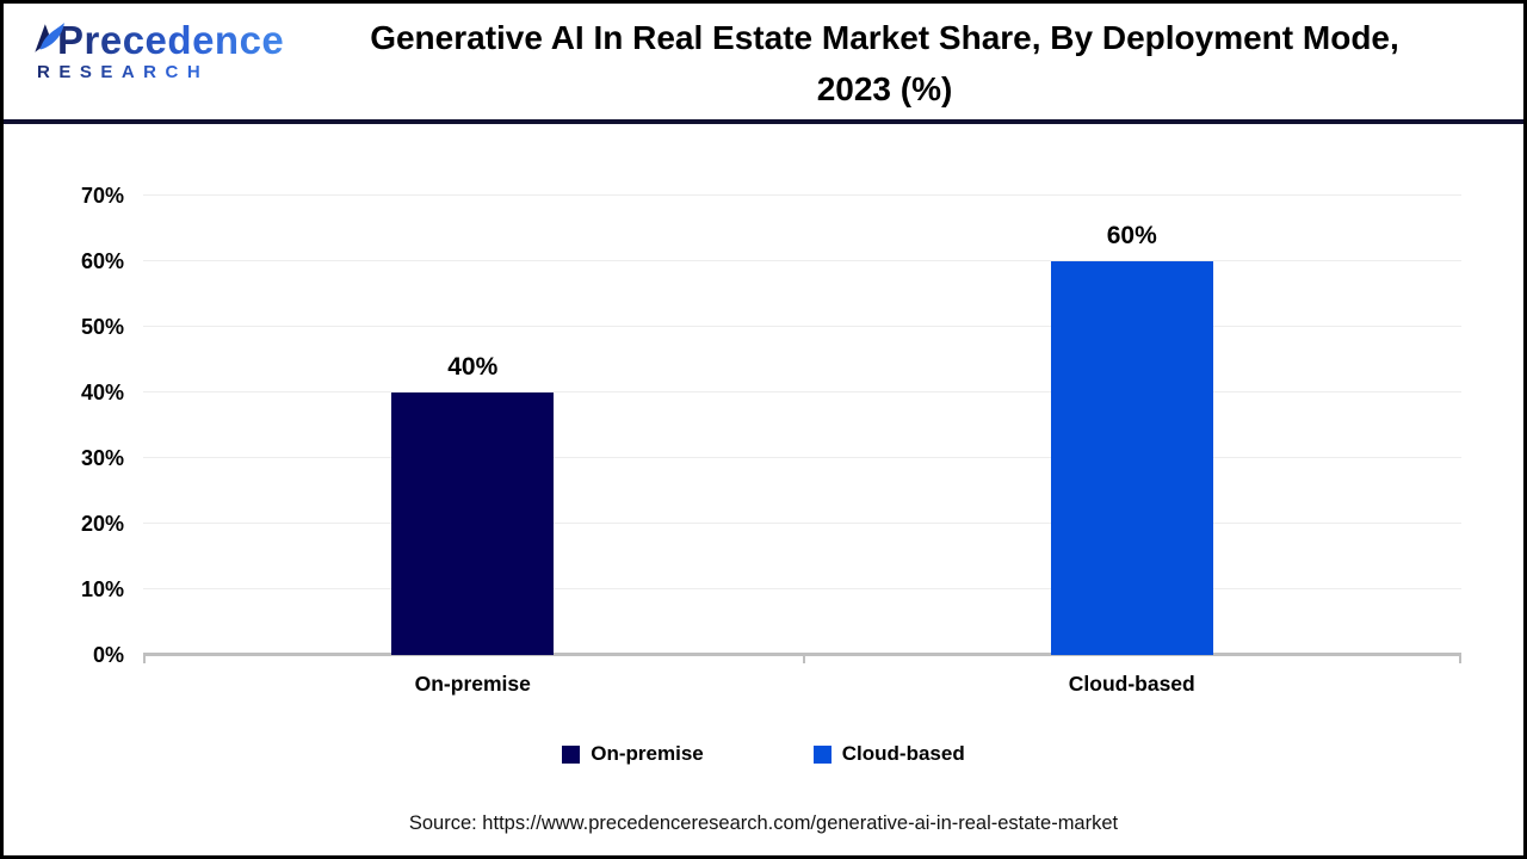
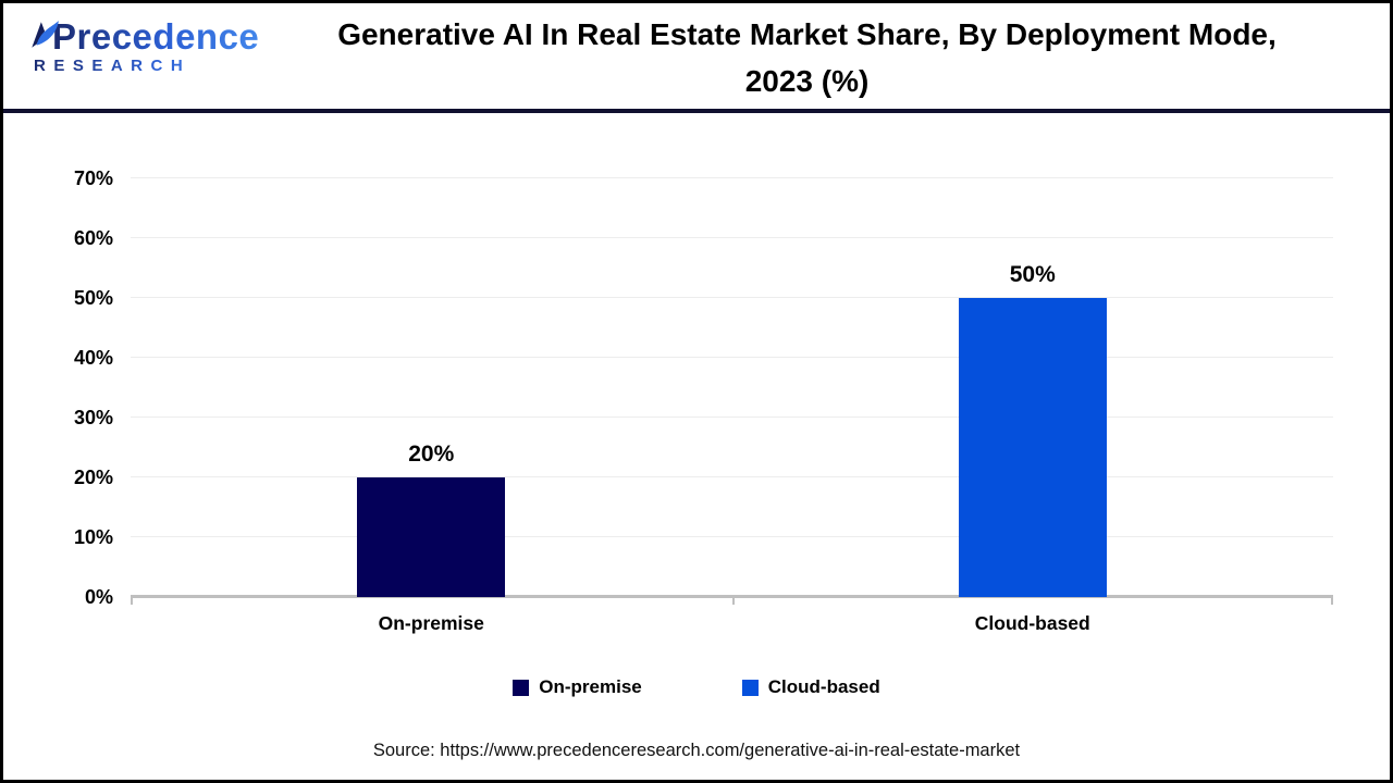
On-premise: 40% -> 20%
Cloud-based: 60% -> 50%
